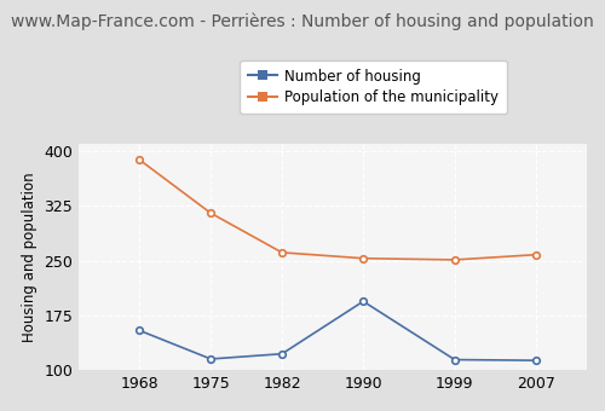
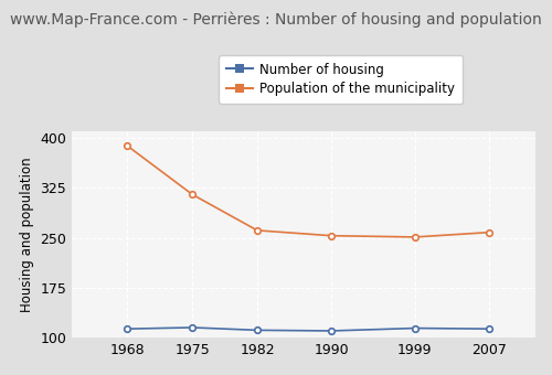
Number of housing/1968: 154 -> 113
Number of housing/1982: 122 -> 111
Number of housing/1990: 194 -> 110
